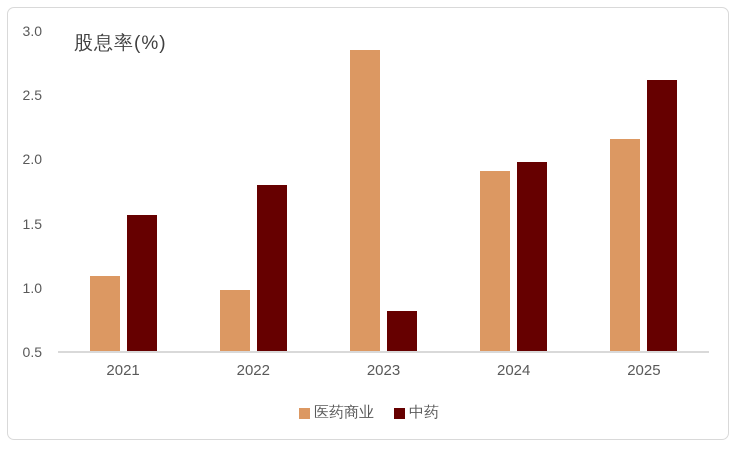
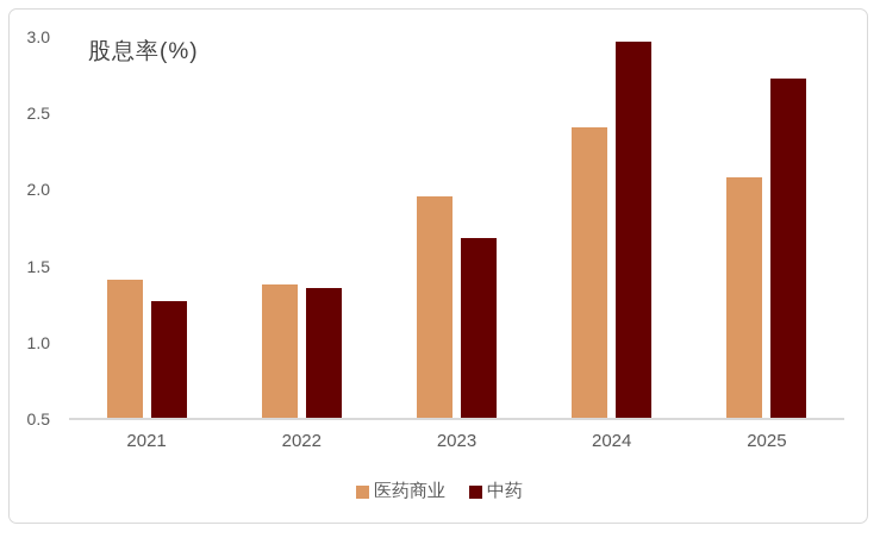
医药商业/2021: 1.09 -> 1.41
中药/2021: 1.57 -> 1.27
医药商业/2022: 0.98 -> 1.38
中药/2022: 1.80 -> 1.36
医药商业/2023: 2.85 -> 1.96
中药/2023: 0.82 -> 1.68
医药商业/2024: 1.91 -> 2.41
中药/2024: 1.98 -> 2.97
医药商业/2025: 2.16 -> 2.08
中药/2025: 2.62 -> 2.73
